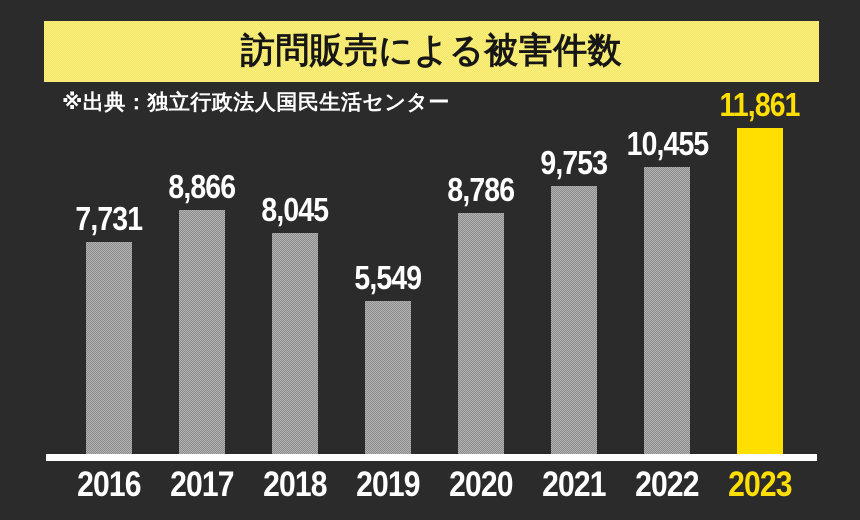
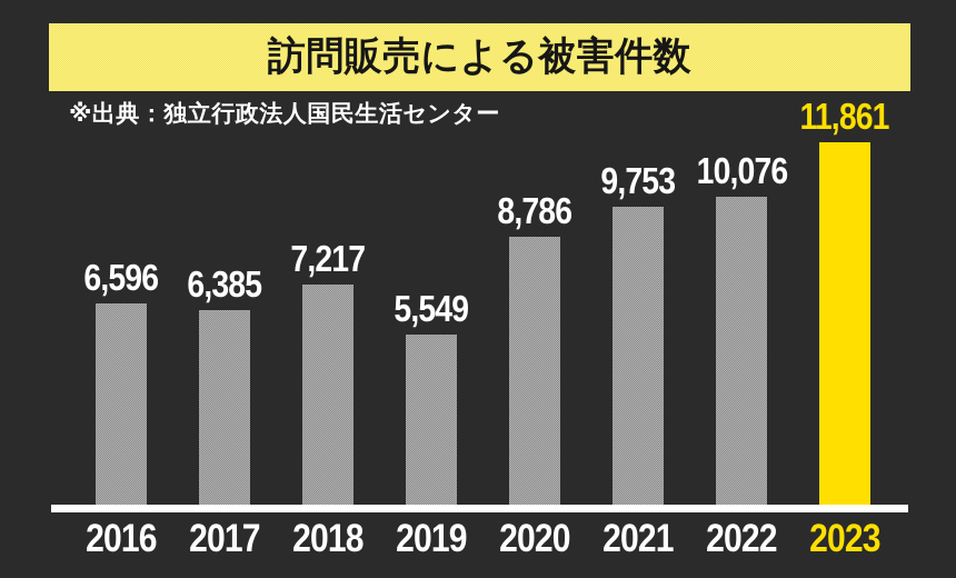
2016: 7,731 -> 6,596
2017: 8,866 -> 6,385
2018: 8,045 -> 7,217
2022: 10,455 -> 10,076
